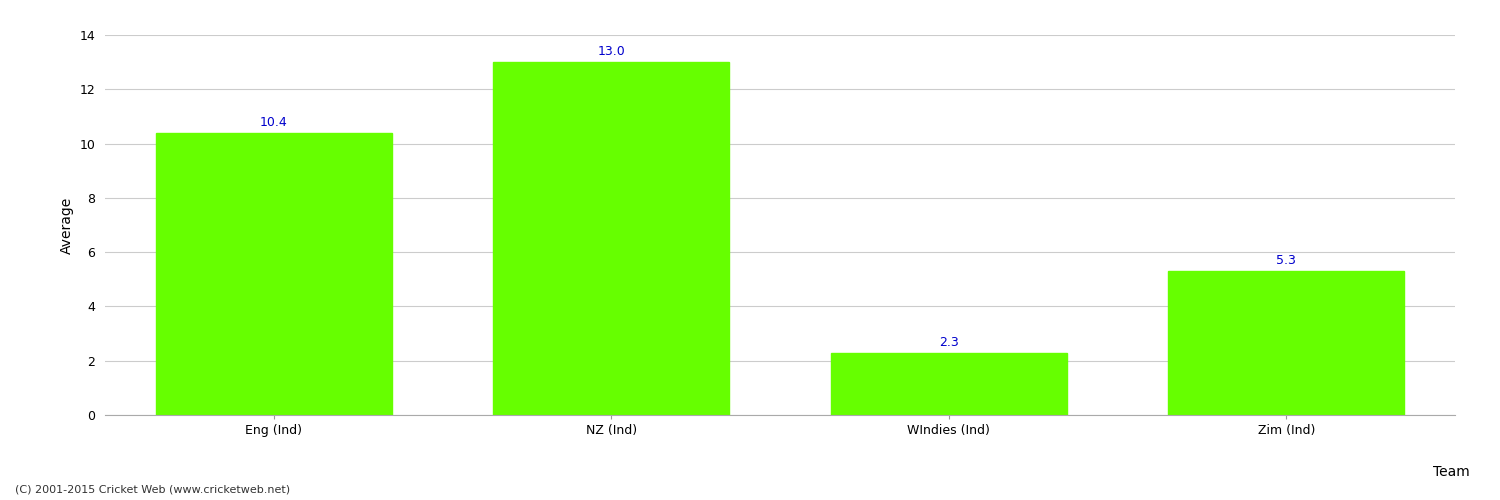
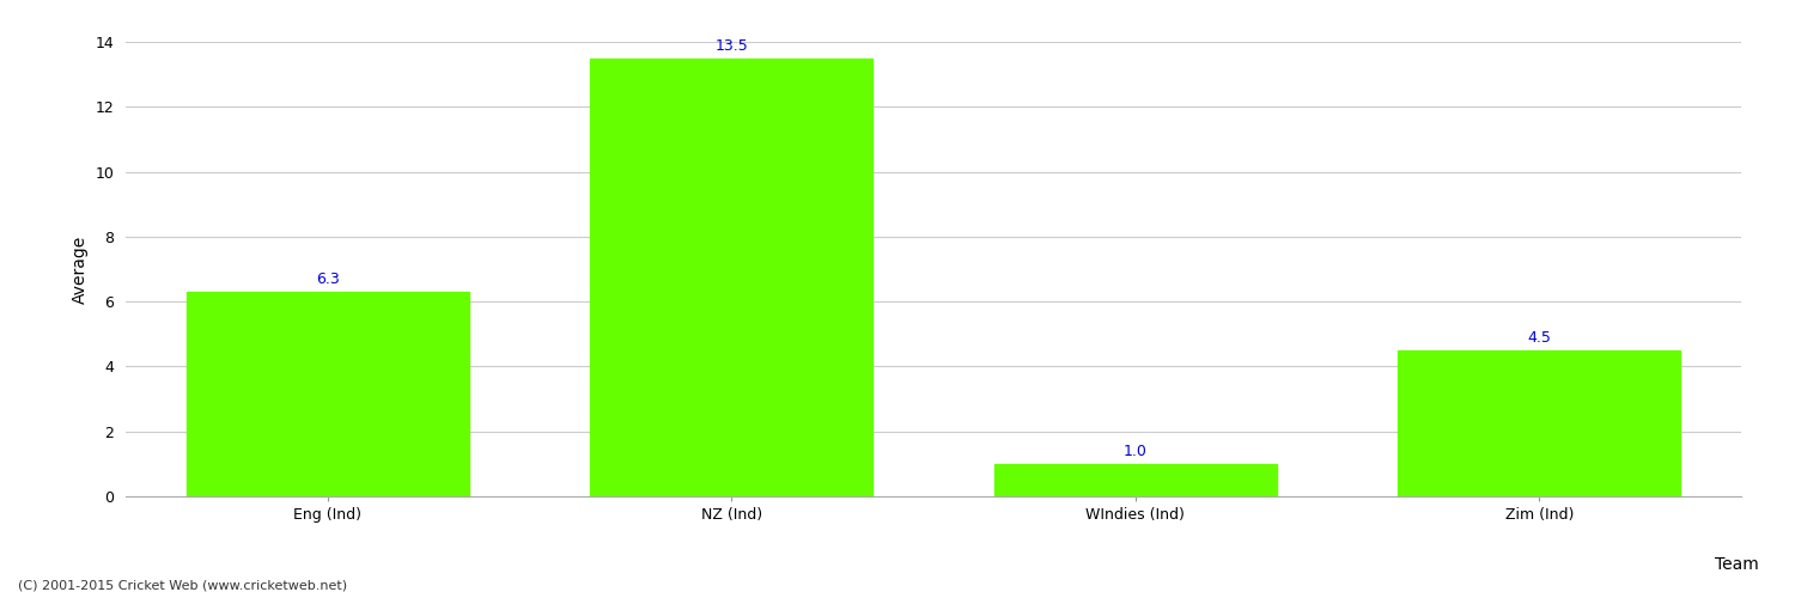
Eng (Ind): 10.4 -> 6.3
NZ (Ind): 13.0 -> 13.5
WIndies (Ind): 2.3 -> 1.0
Zim (Ind): 5.3 -> 4.5
